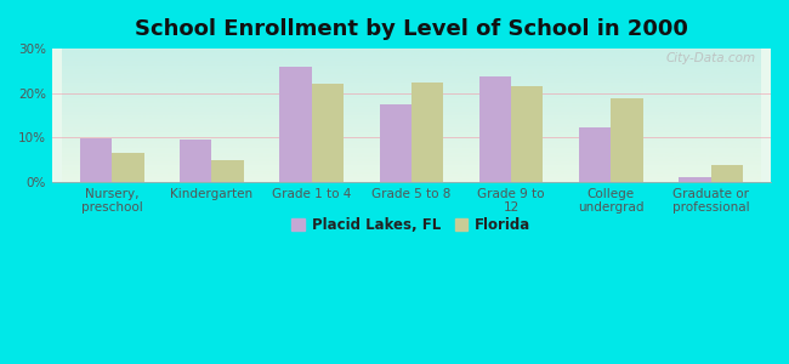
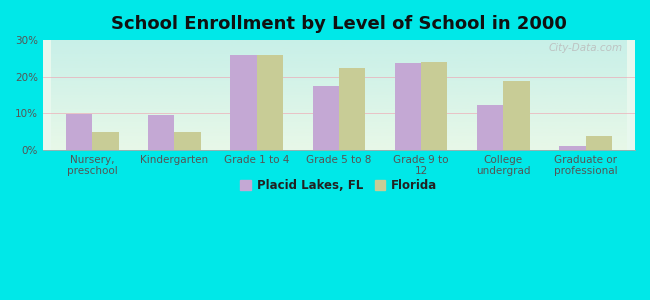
Florida/Nursery, preschool: 6.5% -> 5.0%
Florida/Grade 1 to 4: 22.0% -> 26.0%
Florida/Grade 9 to 12: 21.5% -> 24.0%
